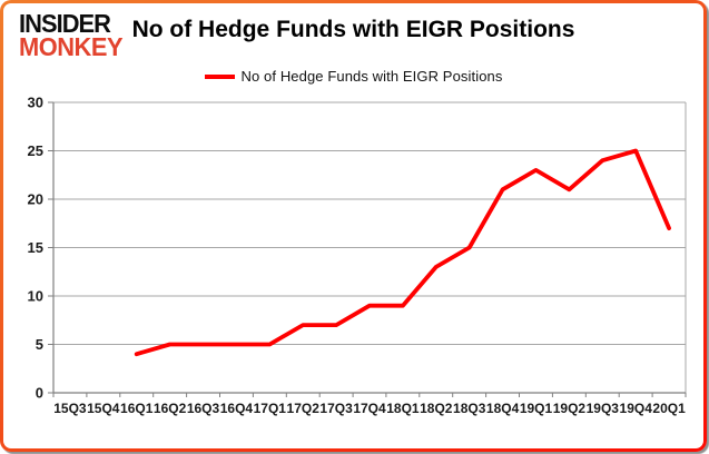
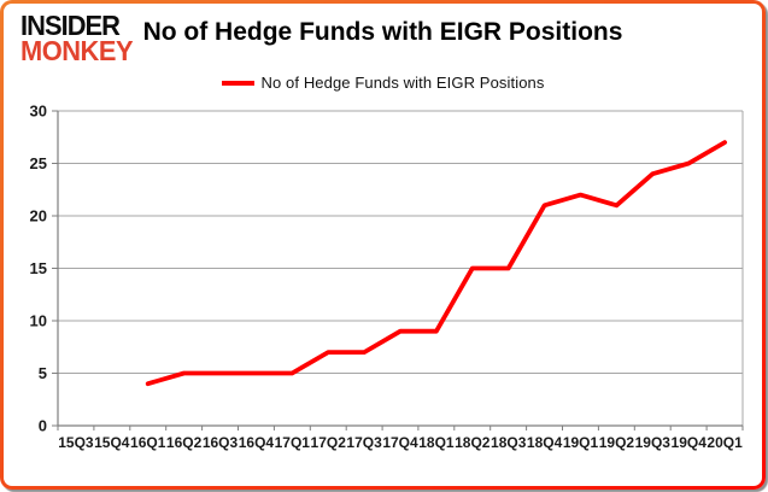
18Q2: 13 -> 15
19Q1: 23 -> 22
20Q1: 17 -> 27
